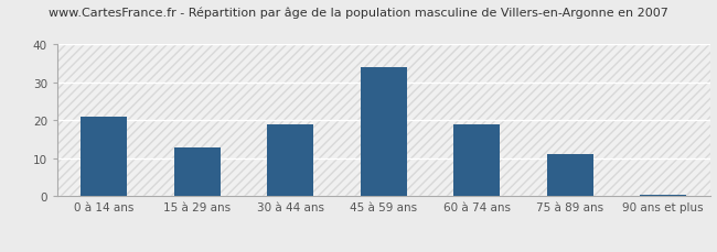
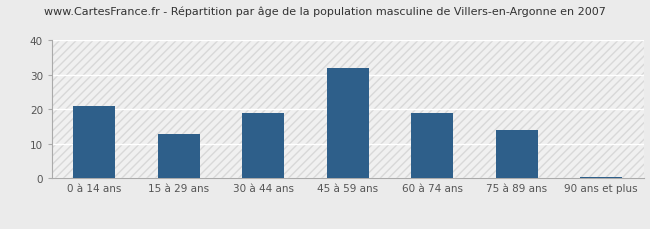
45 à 59 ans: 34.0 -> 32.0
75 à 89 ans: 11.0 -> 14.0
